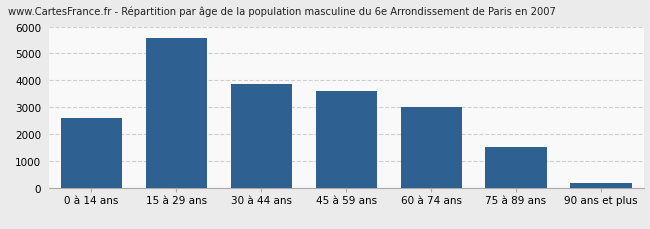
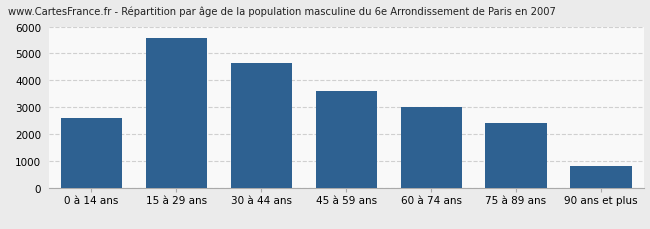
30 à 44 ans: 3850 -> 4650
75 à 89 ans: 1510 -> 2400
90 ans et plus: 160 -> 800
